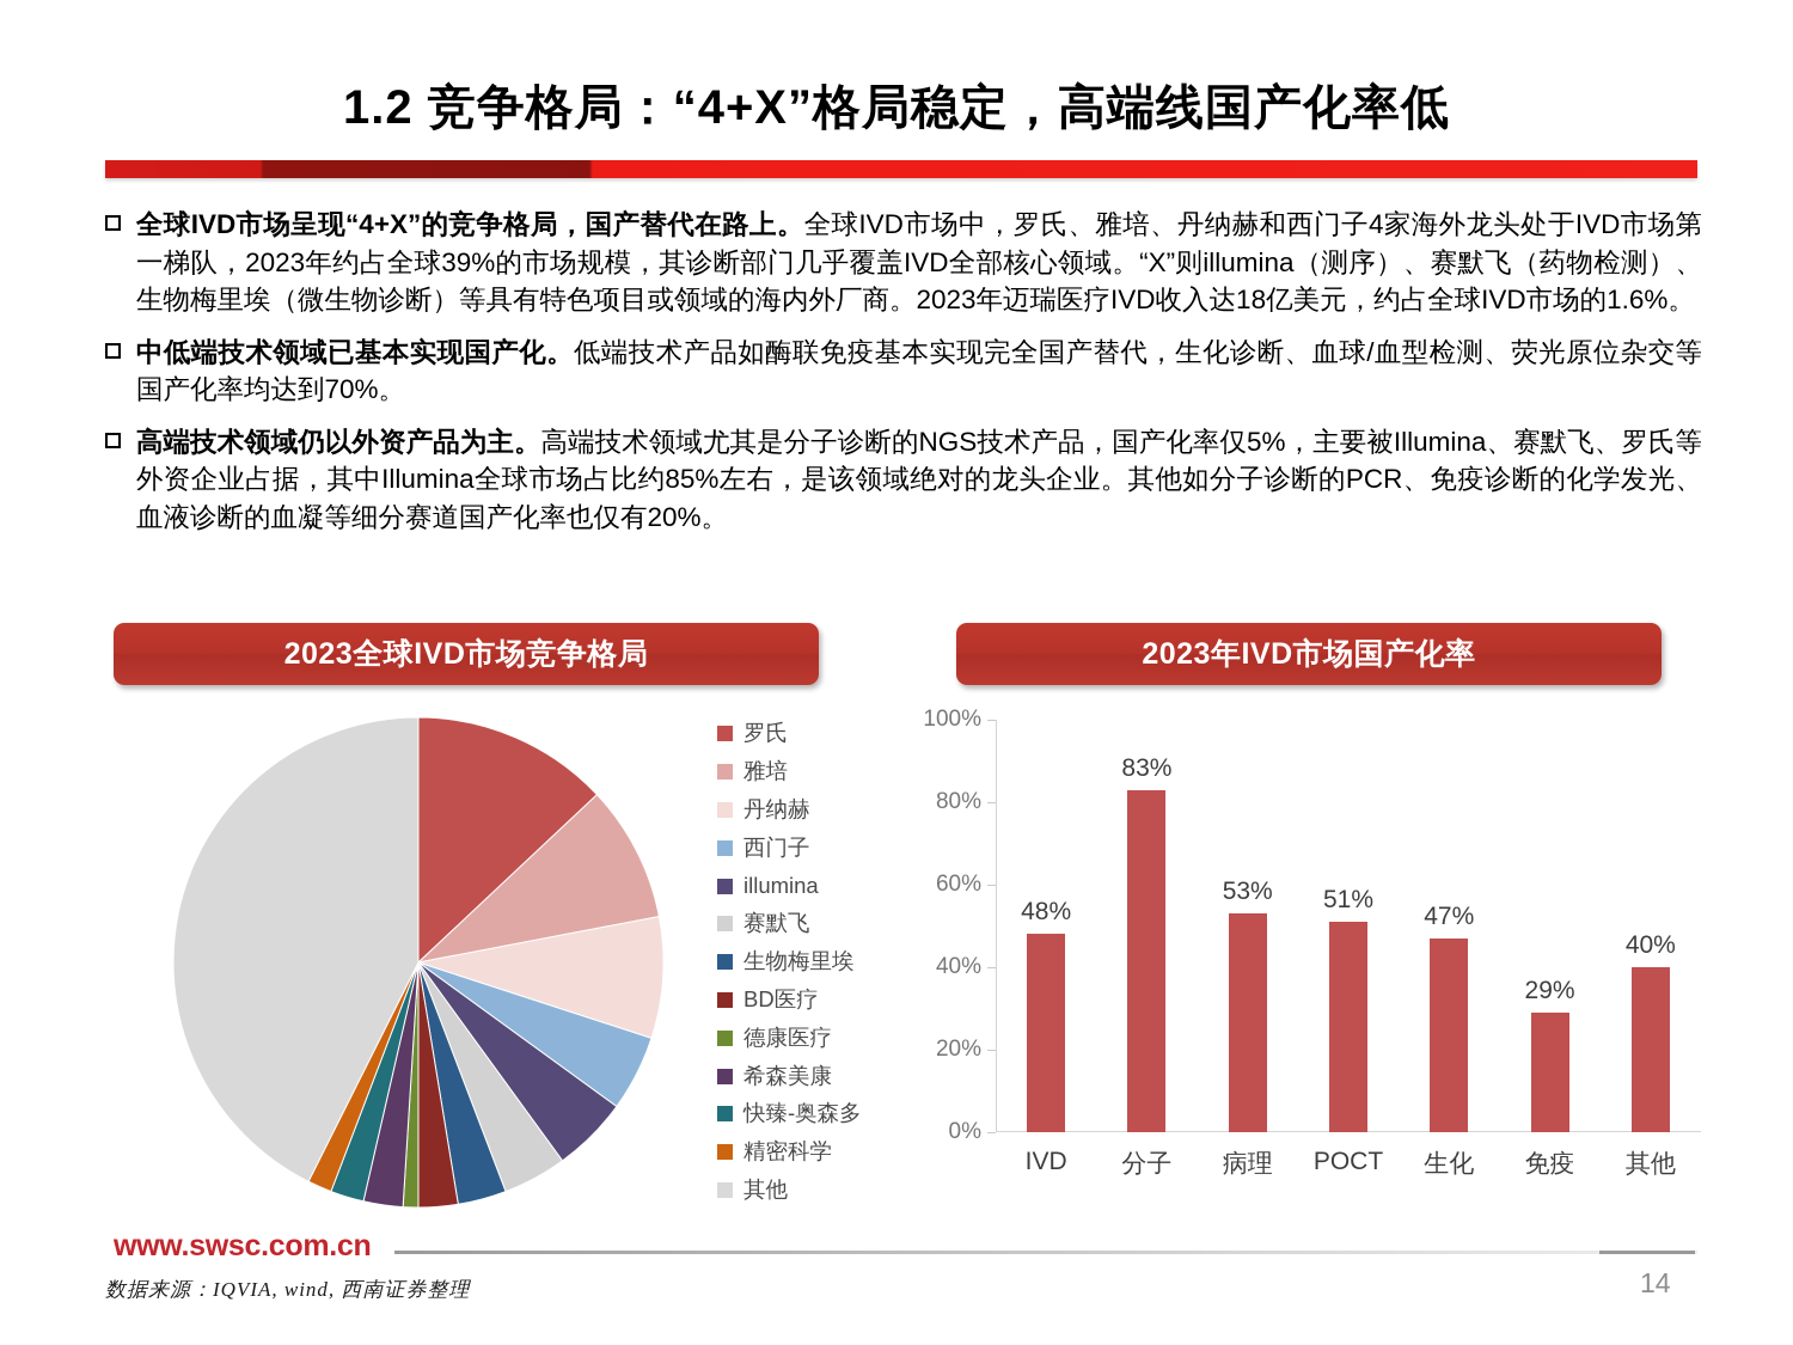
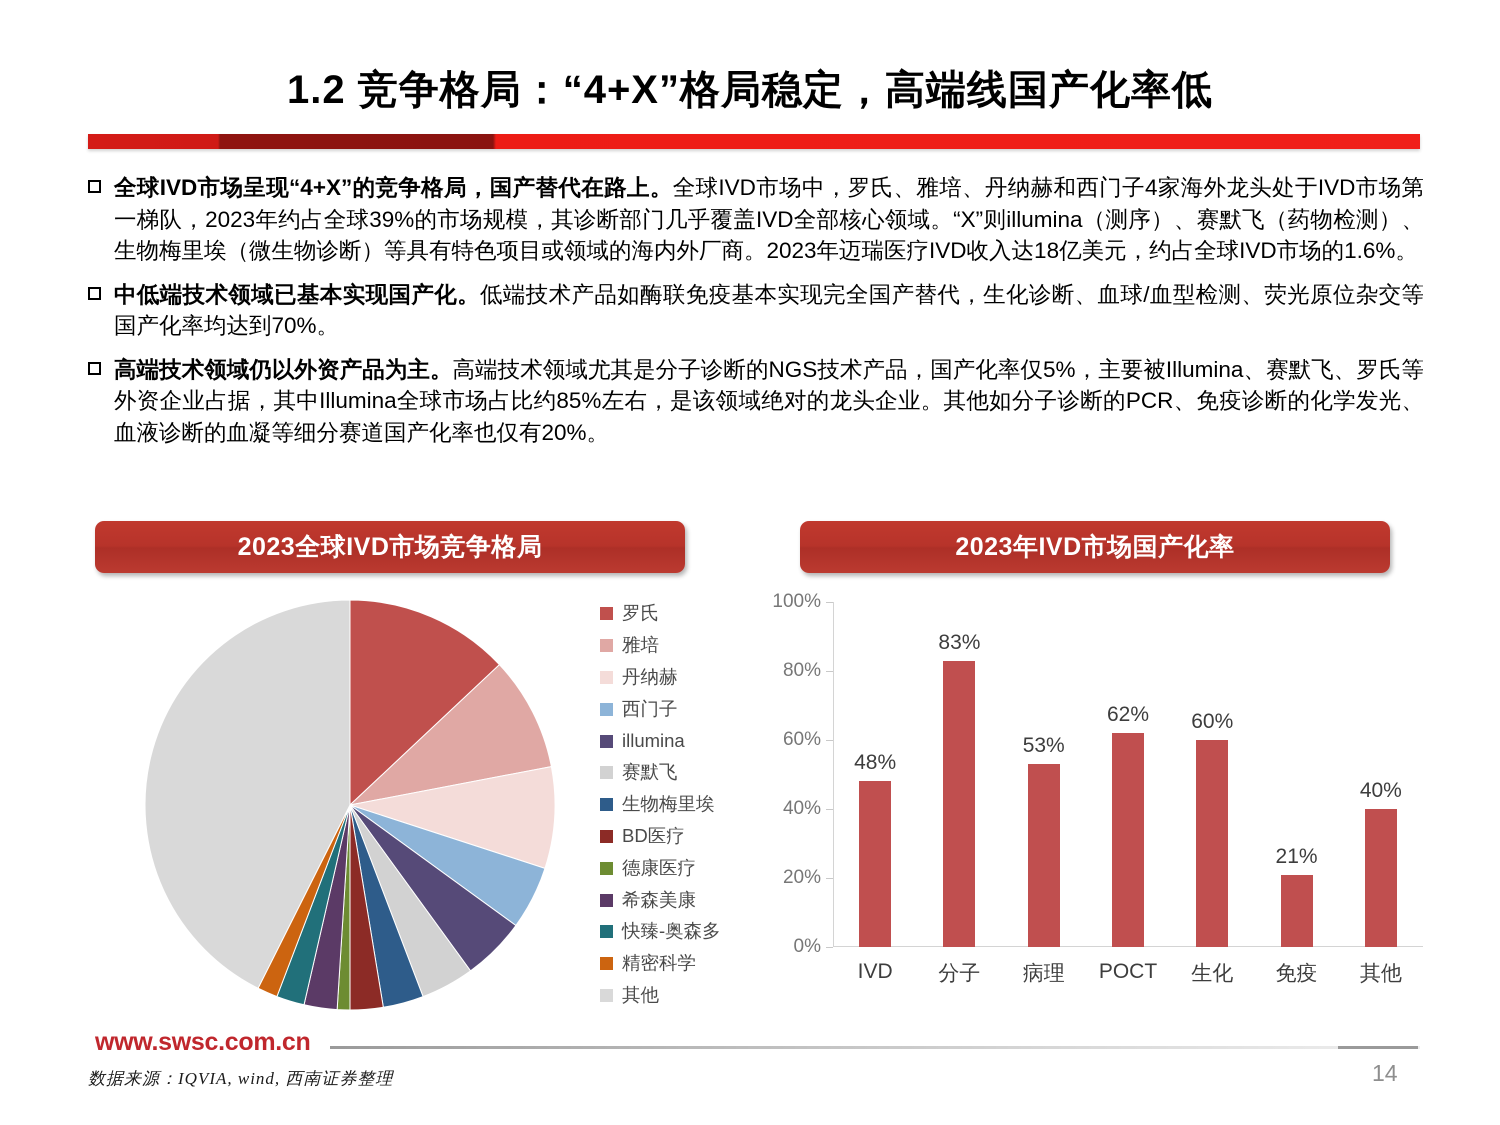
2023年IVD市场国产化率/POCT: 51% -> 62%
2023年IVD市场国产化率/生化: 47% -> 60%
2023年IVD市场国产化率/免疫: 29% -> 21%
